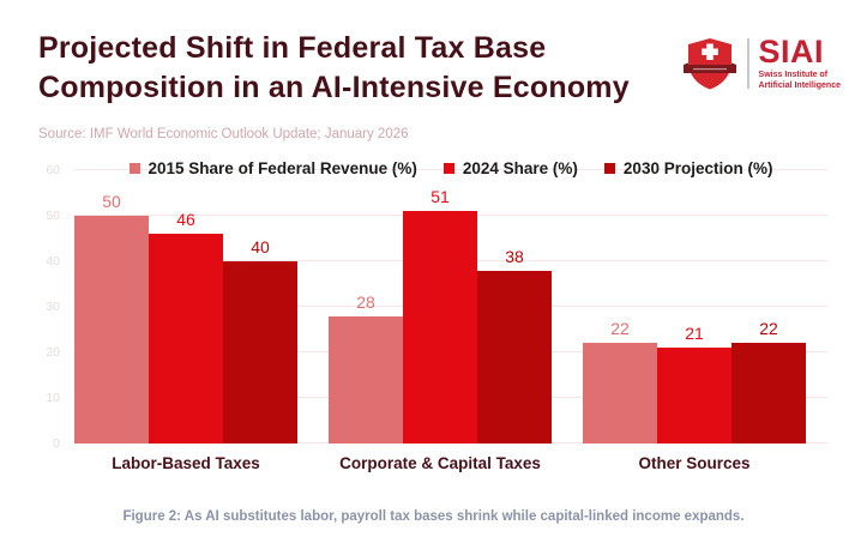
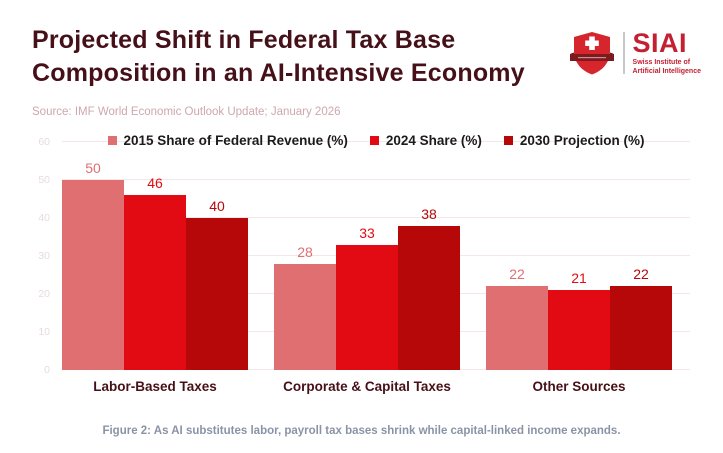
2024 Share (%)/Corporate & Capital Taxes: 51 -> 33
